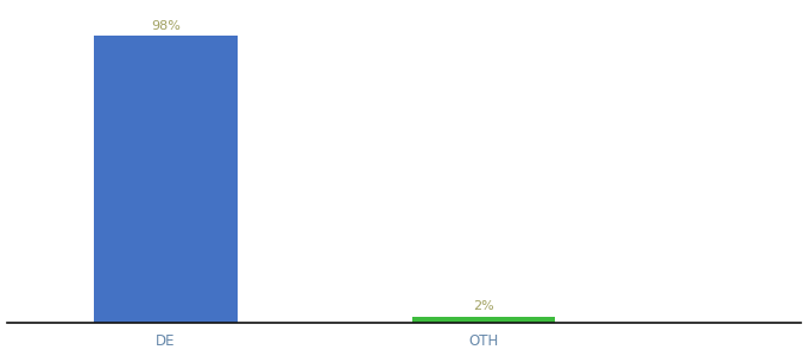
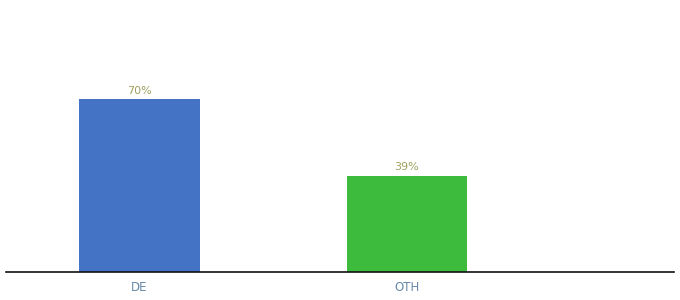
DE: 98% -> 70%
OTH: 2% -> 39%
